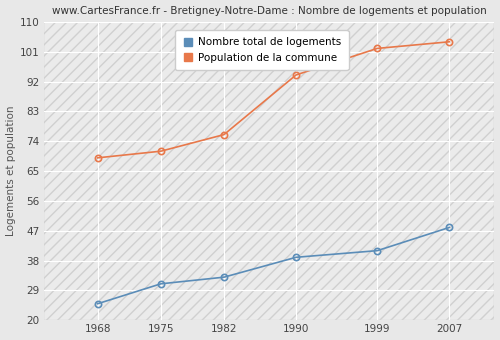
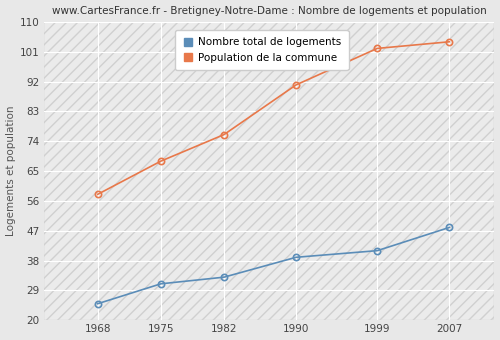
Population de la commune/1968: 69 -> 58
Population de la commune/1975: 71 -> 68
Population de la commune/1990: 94 -> 91
